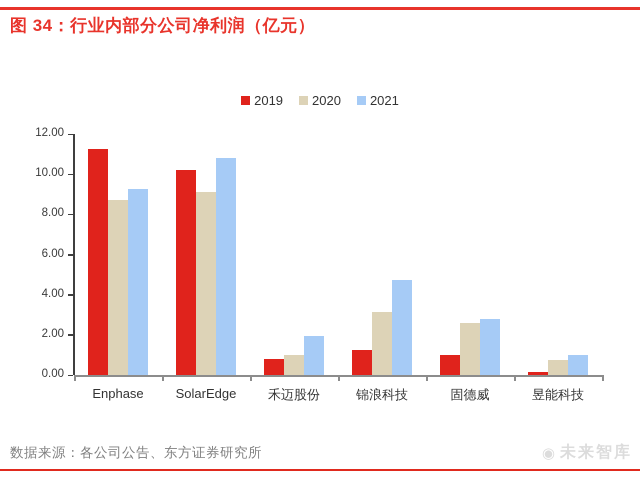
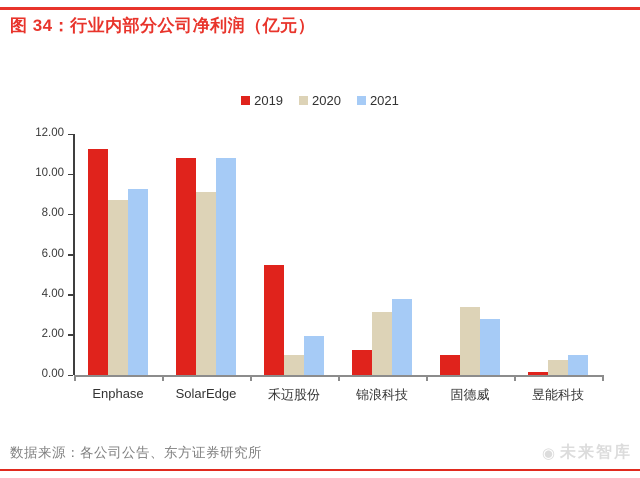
2019/SolarEdge: 10.2 -> 10.8
2019/禾迈股份: 0.8 -> 5.5
2021/锦浪科技: 4.8 -> 3.8
2020/固德威: 2.6 -> 3.4
